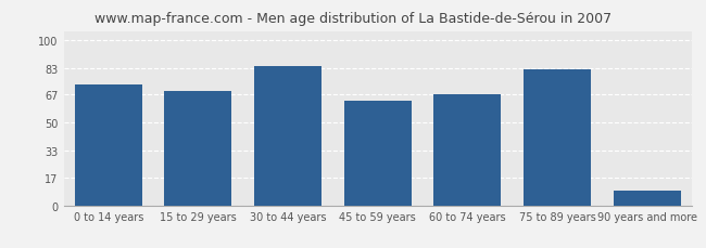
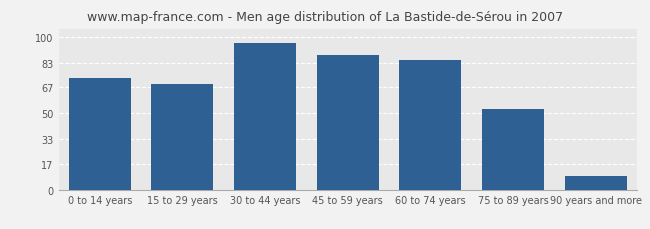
30 to 44 years: 84 -> 96
45 to 59 years: 63 -> 88
60 to 74 years: 67 -> 85
75 to 89 years: 82 -> 53
